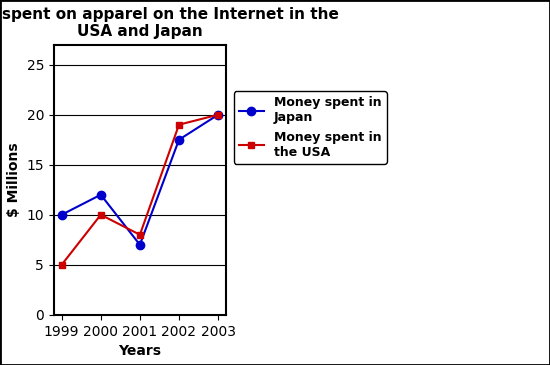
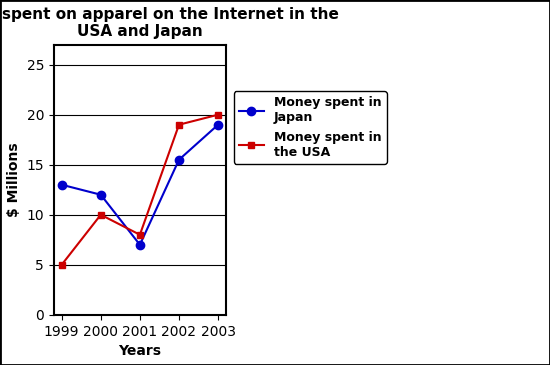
Money spent in Japan/1999: 10.0 -> 13.0
Money spent in Japan/2002: 17.5 -> 15.5
Money spent in Japan/2003: 20.0 -> 19.0
